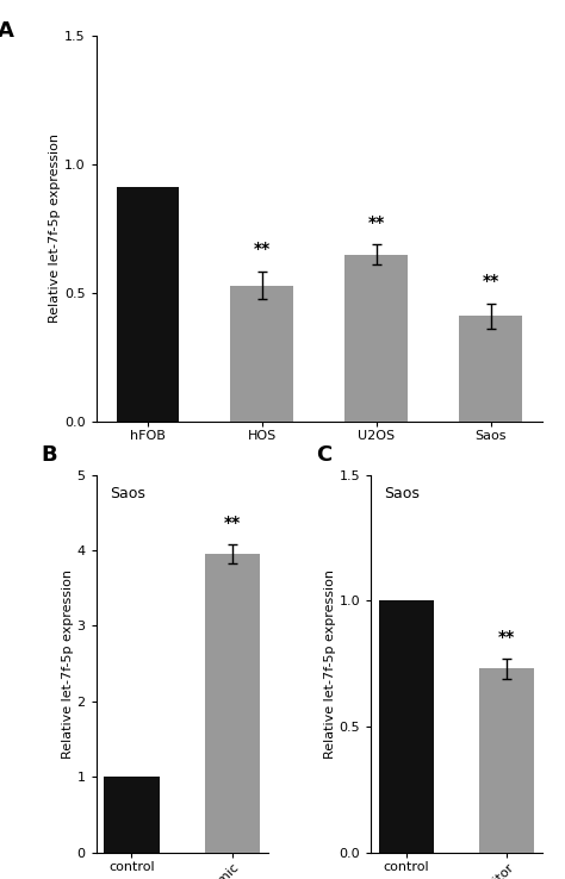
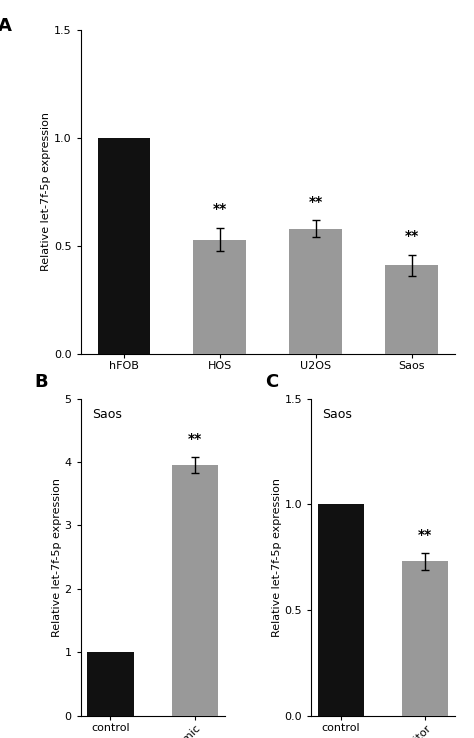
hFOB: 0.91 -> 1.00
U2OS: 0.65 -> 0.58
